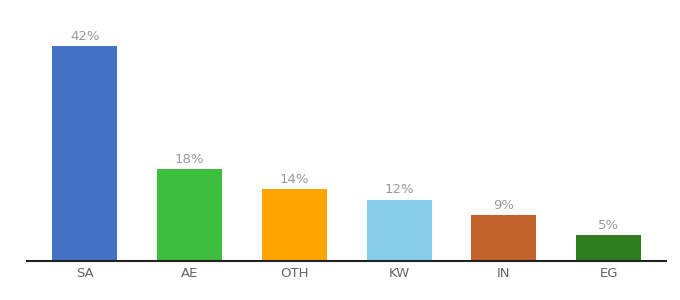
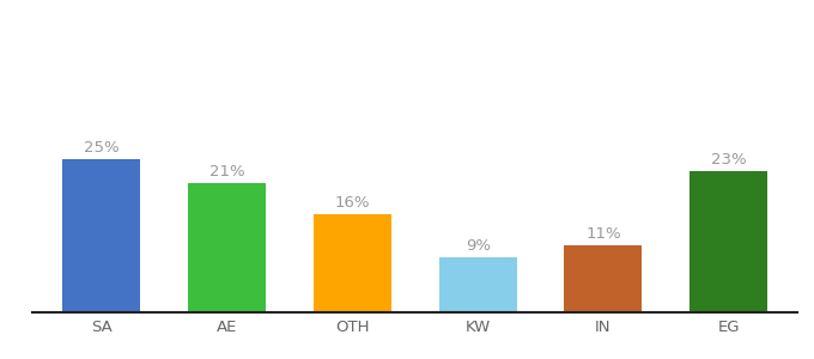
SA: 42% -> 25%
AE: 18% -> 21%
OTH: 14% -> 16%
KW: 12% -> 9%
IN: 9% -> 11%
EG: 5% -> 23%
